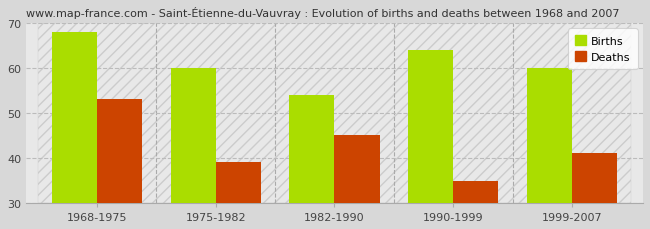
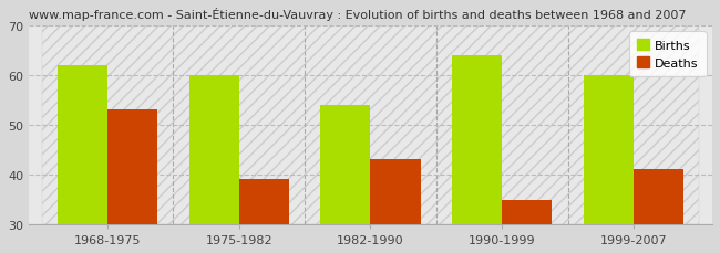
Births/1968-1975: 68 -> 62
Deaths/1982-1990: 45 -> 43
